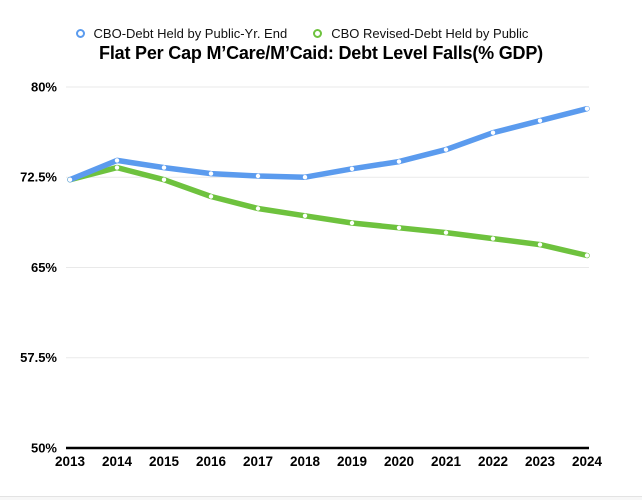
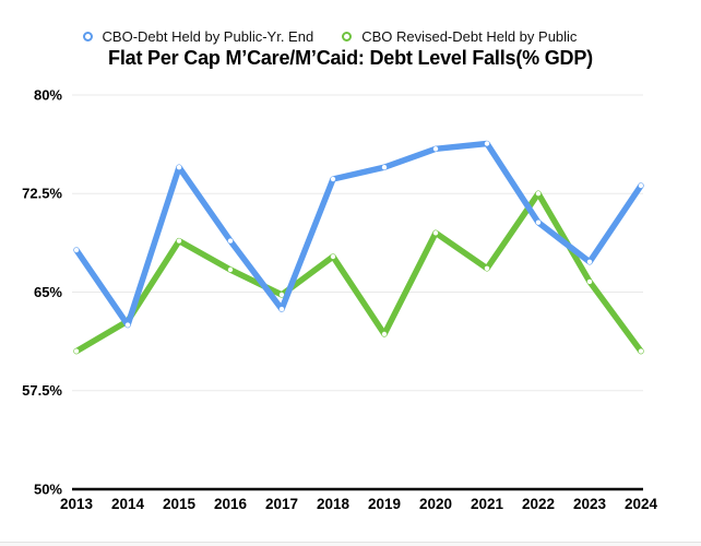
CBO-Debt Held by Public-Yr. End/2013: 72.3% -> 68.2%
CBO Revised-Debt Held by Public/2013: 72.3% -> 60.5%
CBO-Debt Held by Public-Yr. End/2014: 73.9% -> 62.5%
CBO Revised-Debt Held by Public/2014: 73.3% -> 62.8%
CBO-Debt Held by Public-Yr. End/2015: 73.3% -> 74.5%
CBO Revised-Debt Held by Public/2015: 72.3% -> 68.9%
CBO-Debt Held by Public-Yr. End/2016: 72.8% -> 68.9%
CBO Revised-Debt Held by Public/2016: 70.9% -> 66.7%
CBO-Debt Held by Public-Yr. End/2017: 72.6% -> 63.7%
CBO Revised-Debt Held by Public/2017: 69.9% -> 64.8%
CBO-Debt Held by Public-Yr. End/2018: 72.5% -> 73.6%
CBO Revised-Debt Held by Public/2018: 69.3% -> 67.7%
CBO-Debt Held by Public-Yr. End/2019: 73.2% -> 74.5%
CBO Revised-Debt Held by Public/2019: 68.7% -> 61.8%
CBO-Debt Held by Public-Yr. End/2020: 73.8% -> 75.9%
CBO Revised-Debt Held by Public/2020: 68.3% -> 69.5%
CBO-Debt Held by Public-Yr. End/2021: 74.8% -> 76.3%
CBO Revised-Debt Held by Public/2021: 67.9% -> 66.8%
CBO-Debt Held by Public-Yr. End/2022: 76.2% -> 70.3%
CBO Revised-Debt Held by Public/2022: 67.4% -> 72.5%
CBO-Debt Held by Public-Yr. End/2023: 77.2% -> 67.3%
CBO Revised-Debt Held by Public/2023: 66.9% -> 65.8%
CBO-Debt Held by Public-Yr. End/2024: 78.2% -> 73.1%
CBO Revised-Debt Held by Public/2024: 66.0% -> 60.5%
